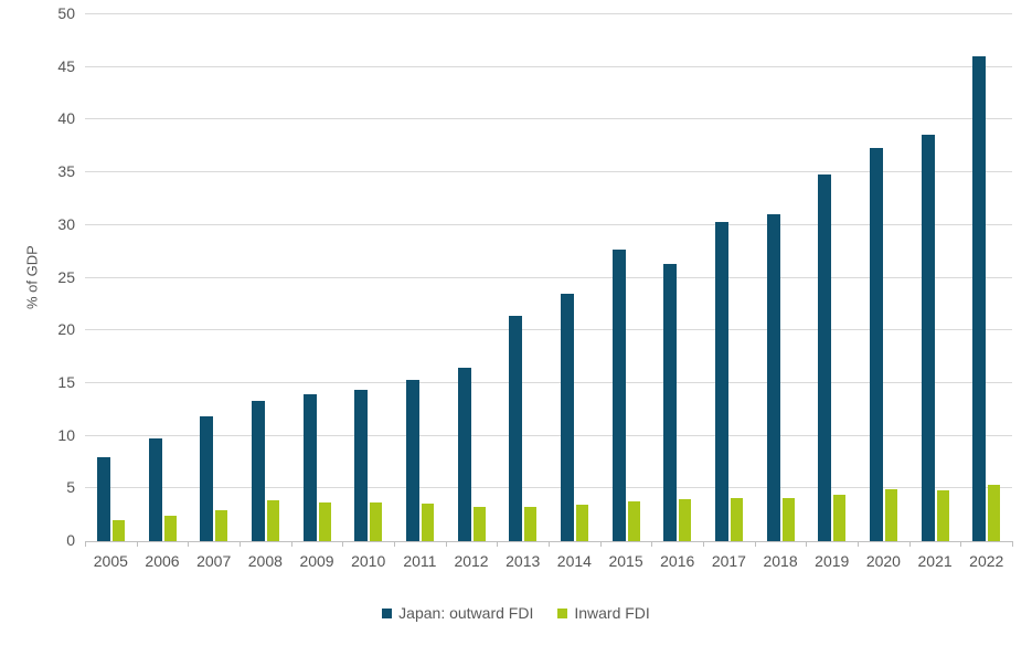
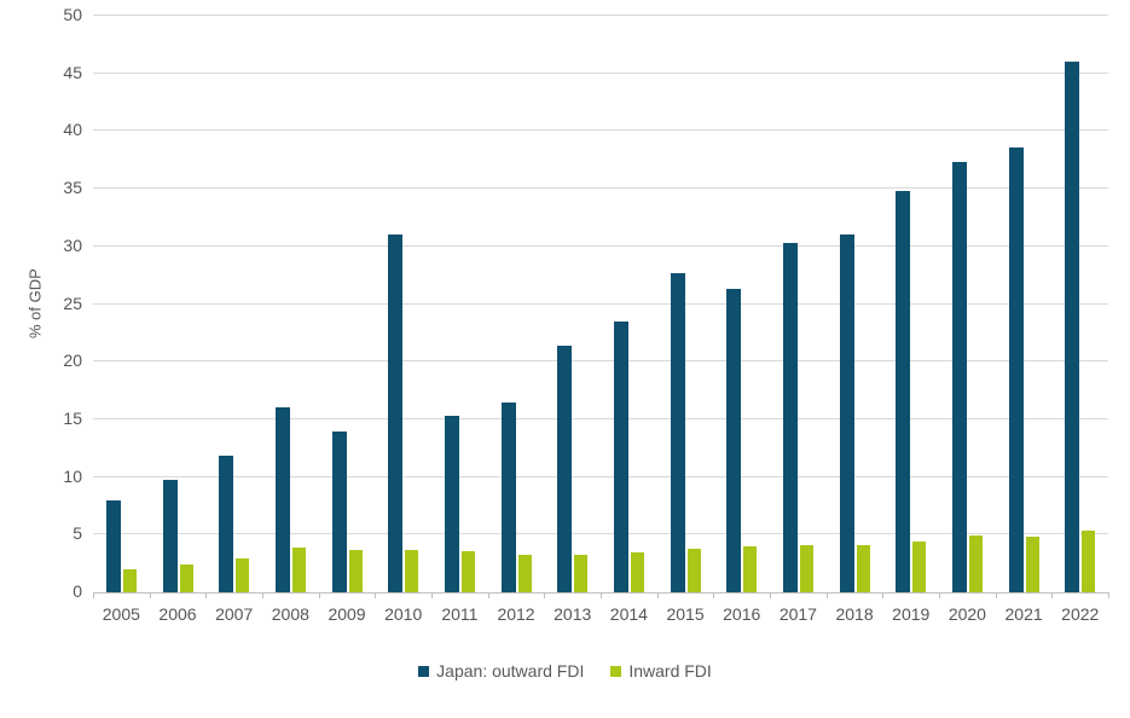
Japan: outward FDI/2008: 13 -> 16
Japan: outward FDI/2010: 14 -> 31
